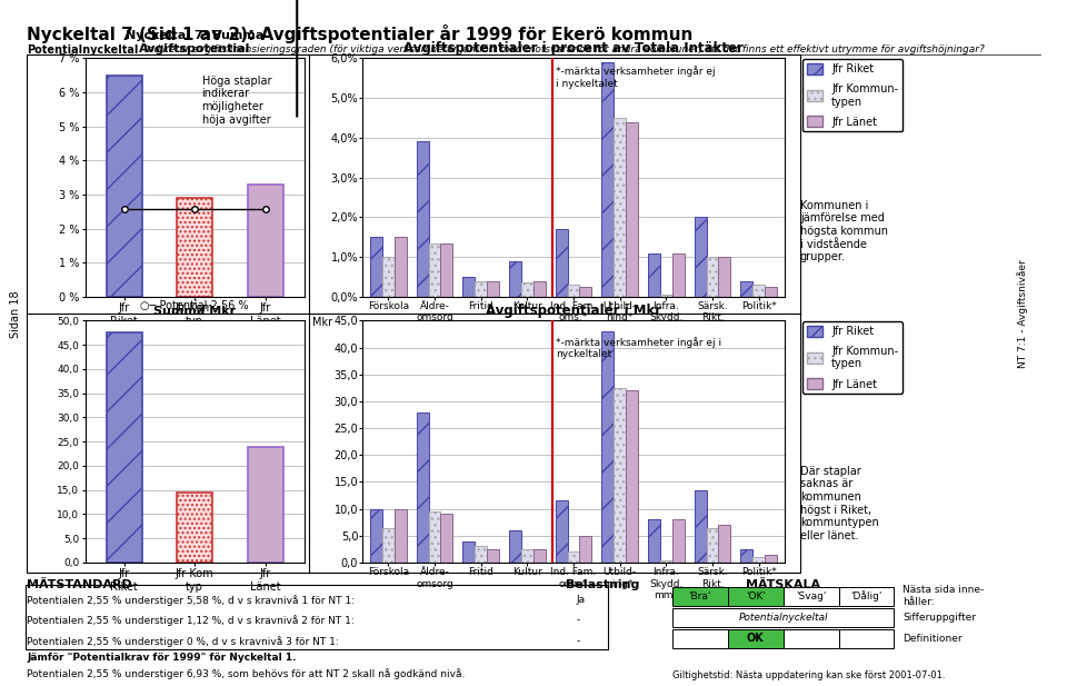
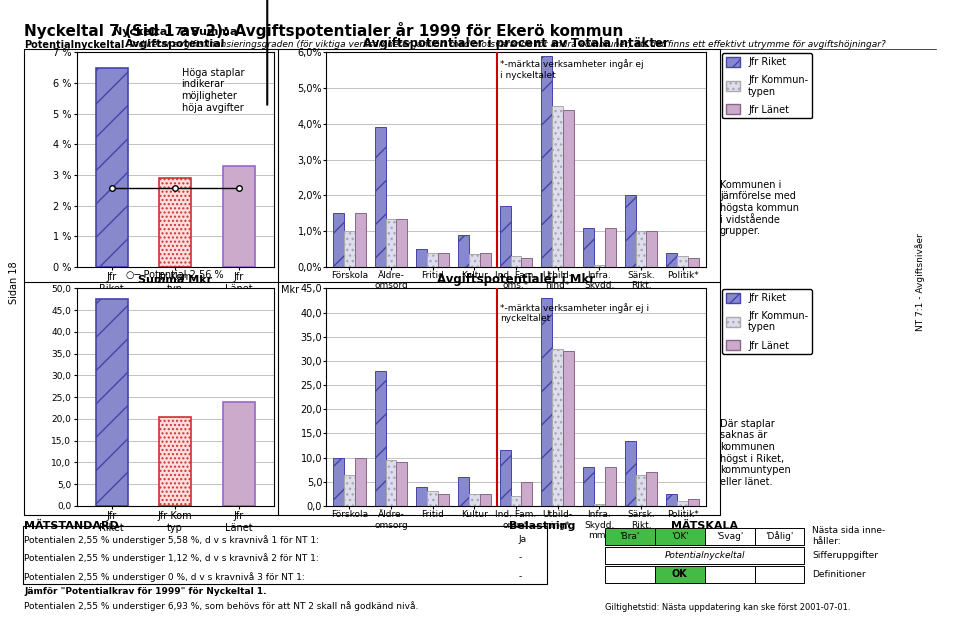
Jfr Kom typ: 14,5 -> 20,5
